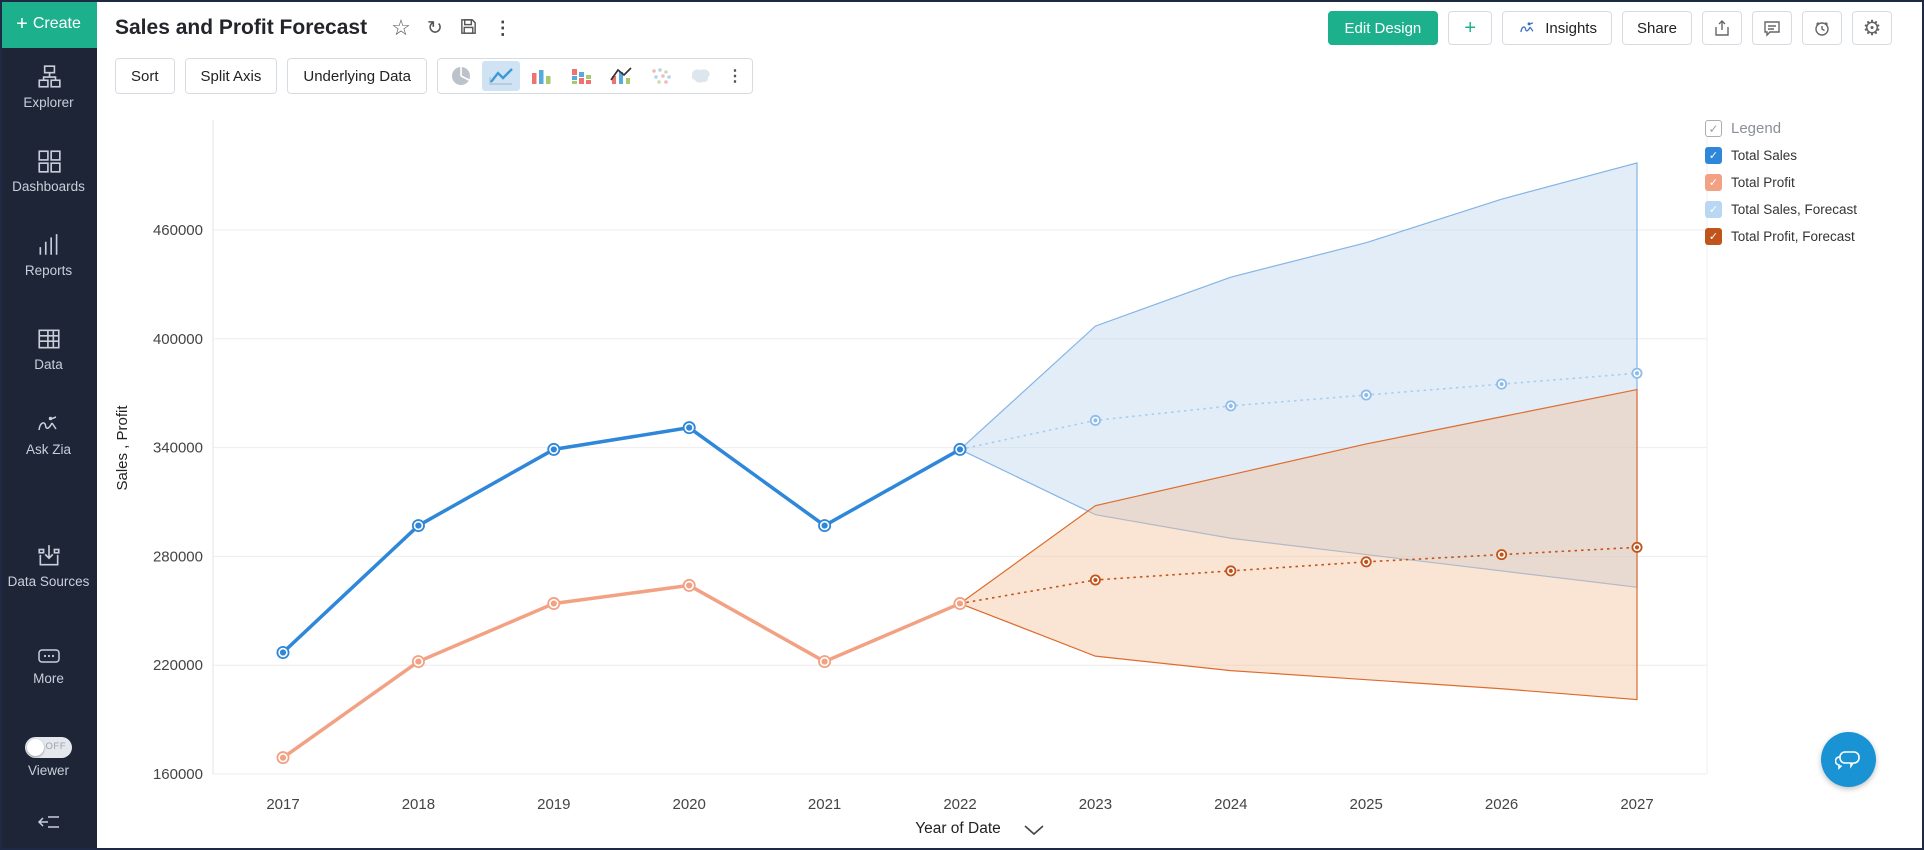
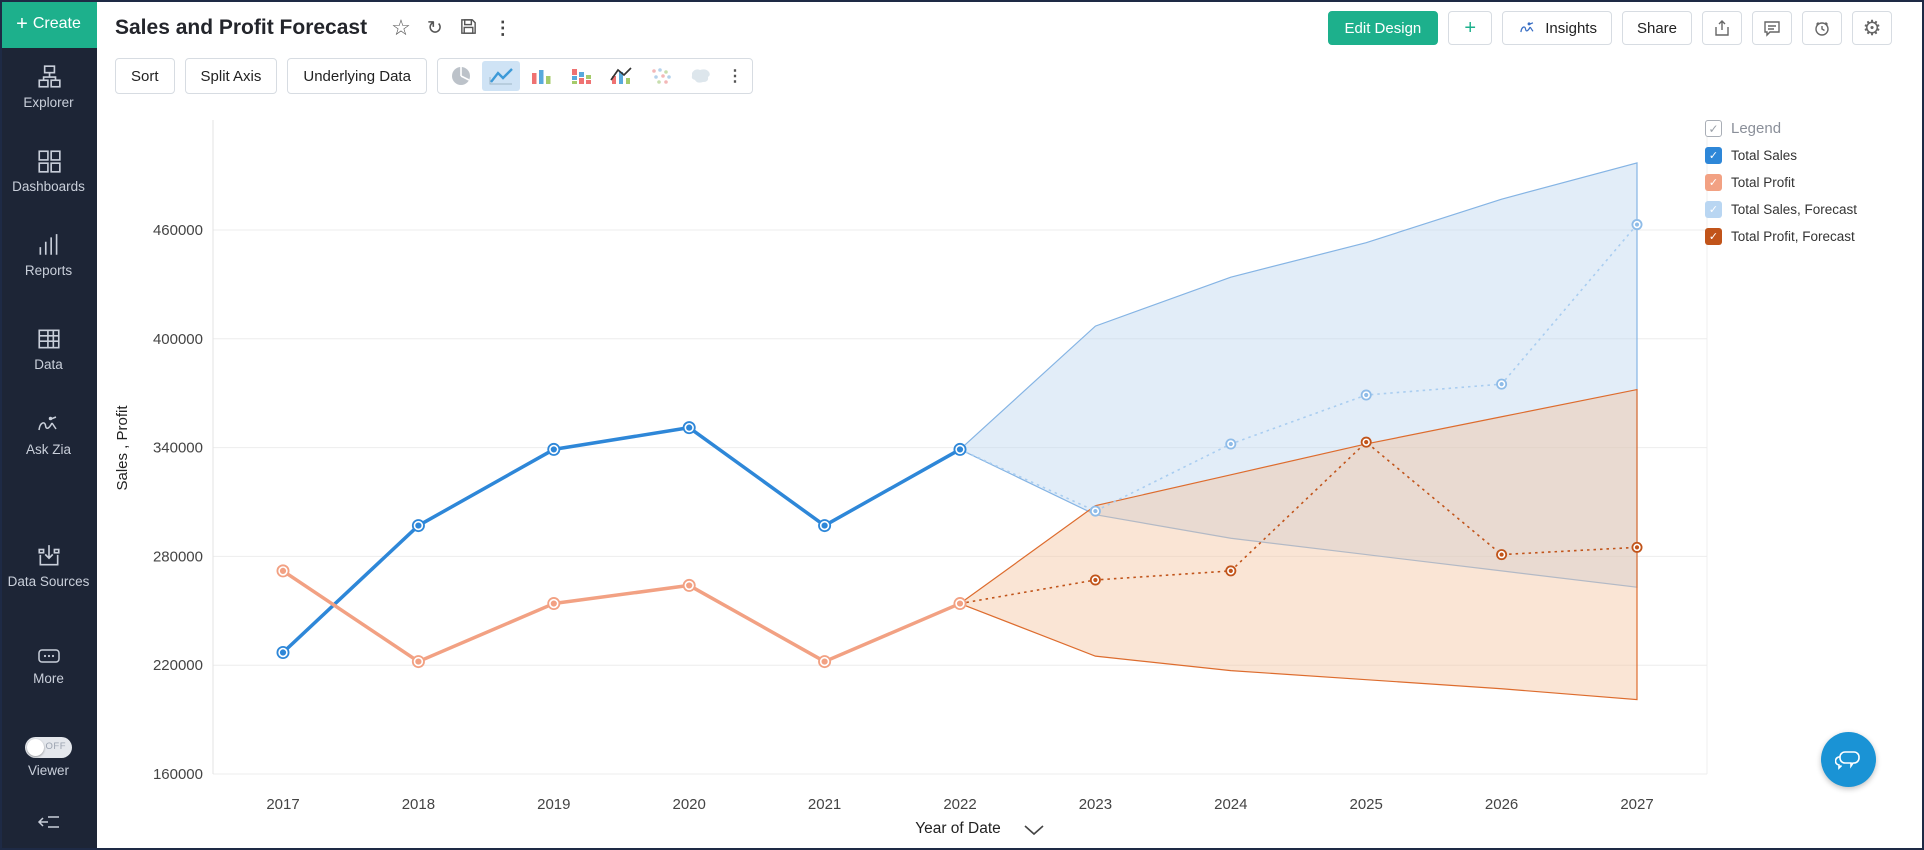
Total Profit/2017: 169000 -> 272000
Total Sales, Forecast/2023: 355000 -> 305000
Total Sales, Forecast/2024: 363000 -> 342000
Total Profit, Forecast/2025: 277000 -> 343000
Total Sales, Forecast/2027: 381000 -> 463000
